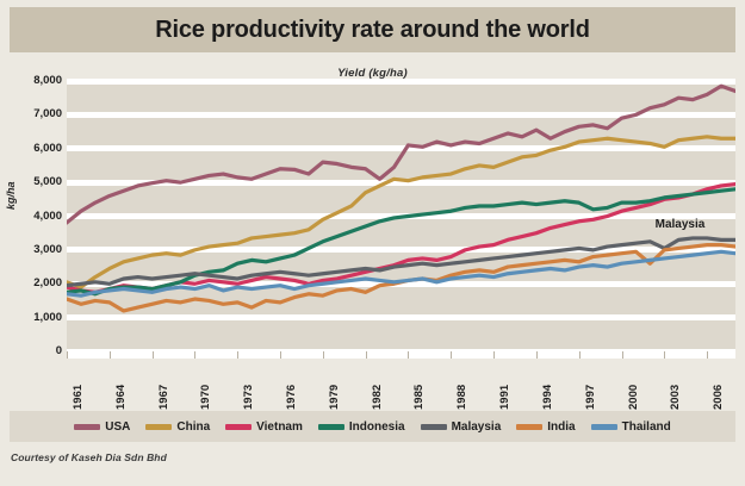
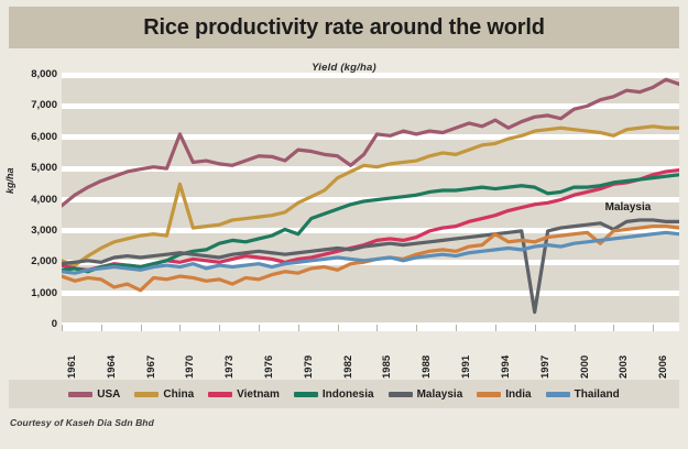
India/1967: 1400 -> 1100
USA/1970: 5100 -> 6100
China/1970: 3000 -> 4500
Indonesia/1979: 3200 -> 2900
India/1994: 2600 -> 2900
Malaysia/1997: 3000 -> 400
